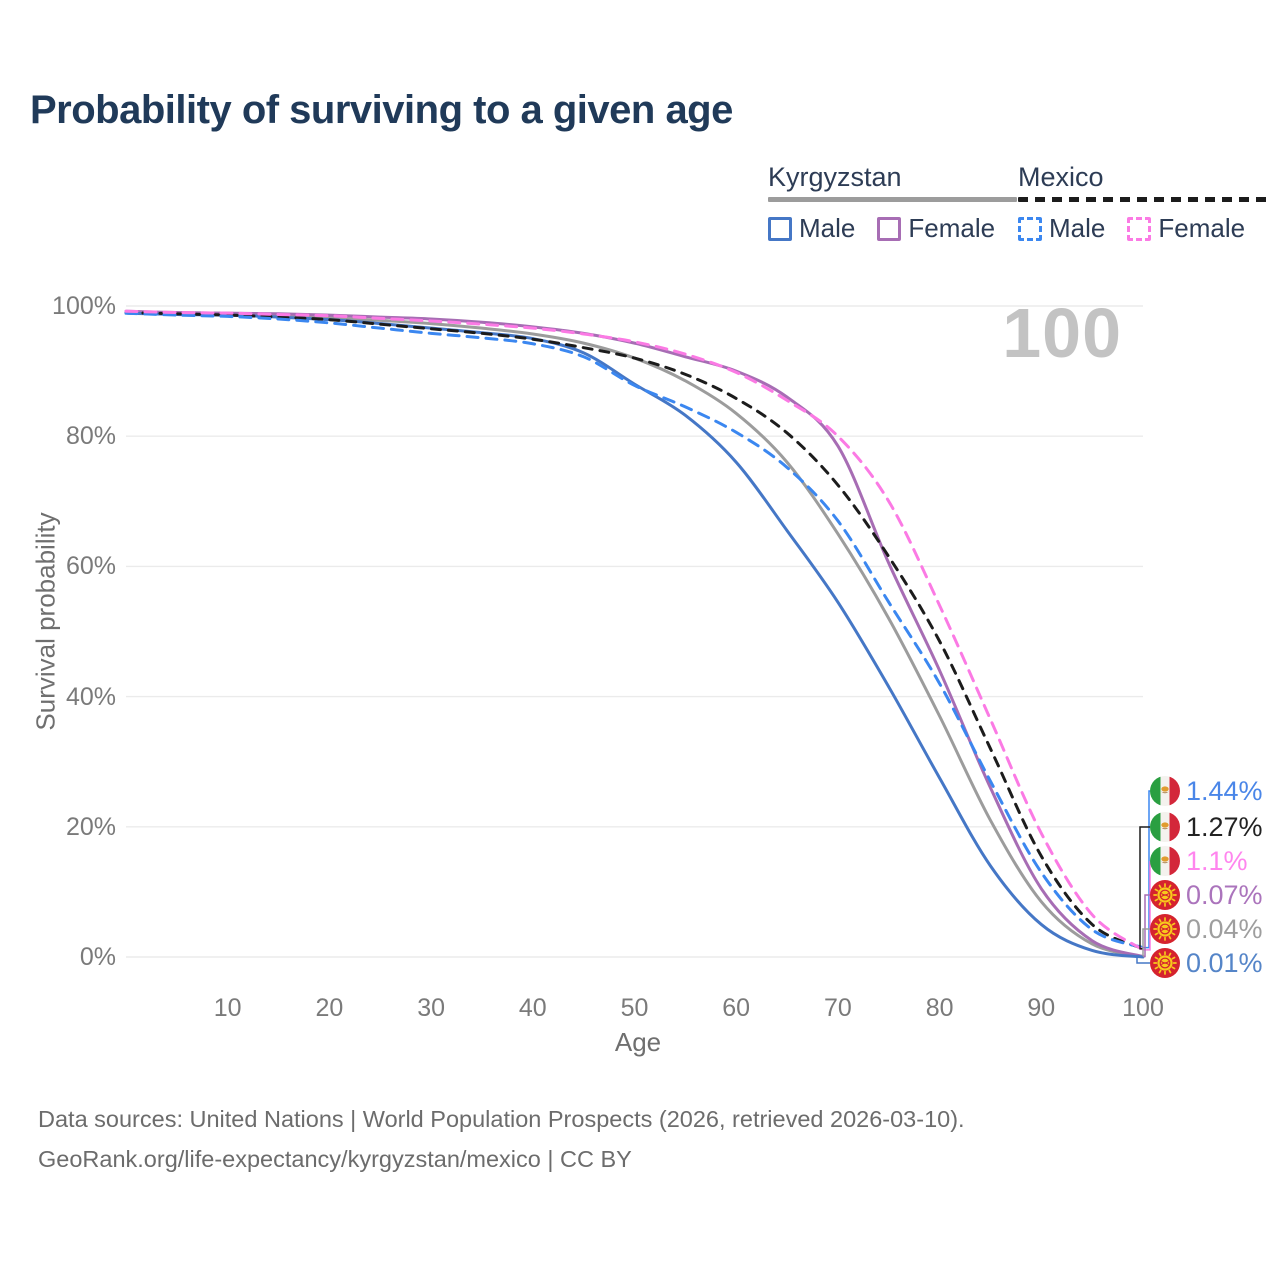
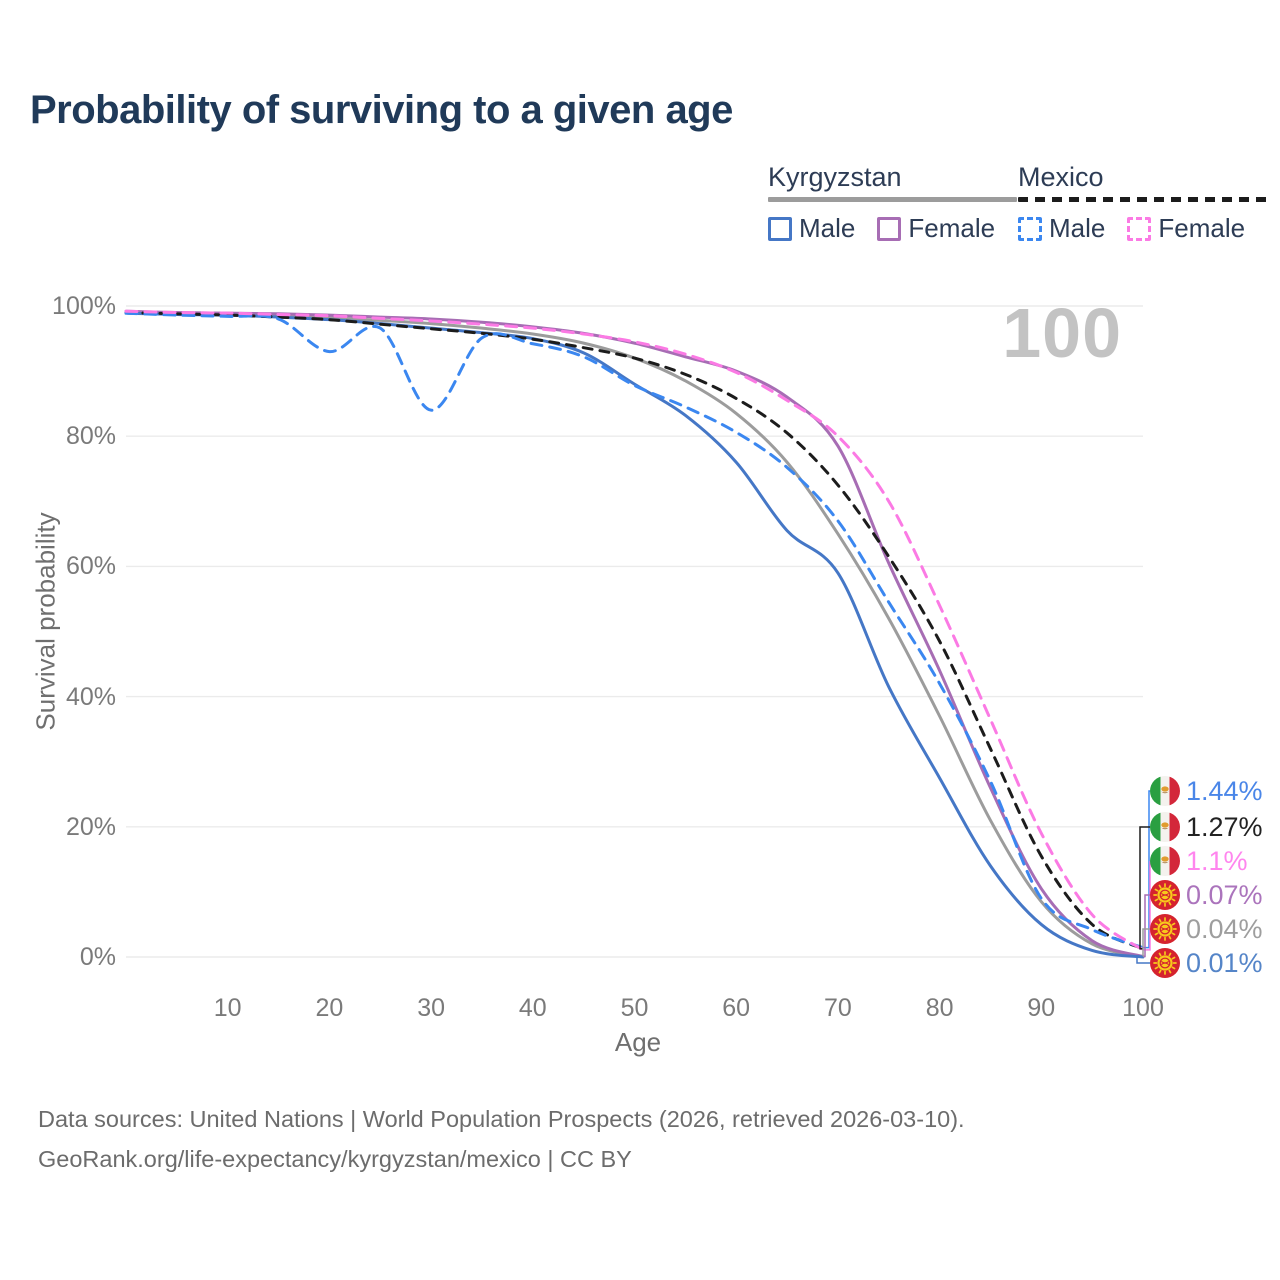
Mexico Male/20: 97% -> 93%
Mexico Male/30: 96% -> 84%
Kyrgyzstan Male/70: 54% -> 59%
Mexico Male/90: 13% -> 9%
